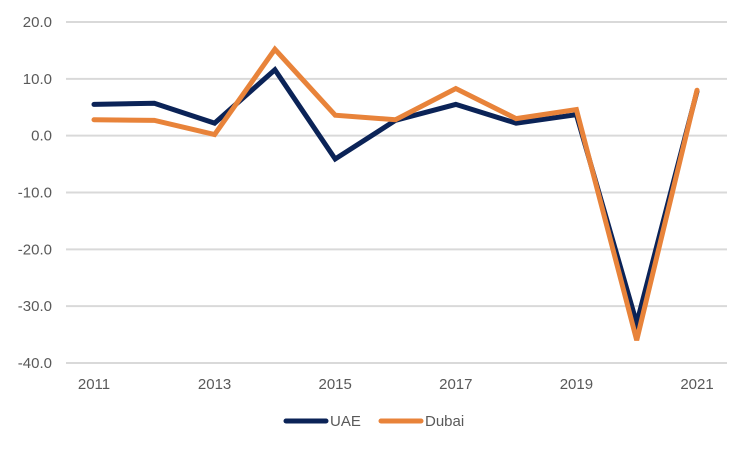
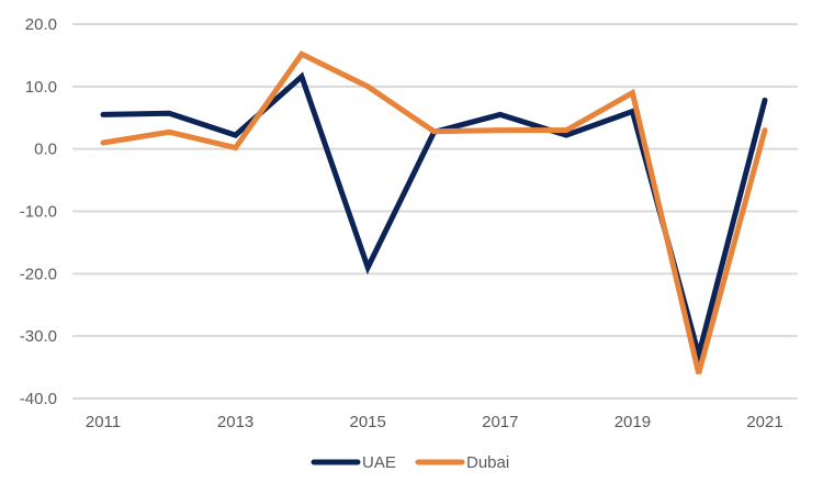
Dubai/2011: 3 -> 1
UAE/2015: -4 -> -19
Dubai/2015: 4 -> 10
Dubai/2017: 8 -> 3
UAE/2019: 4 -> 6
Dubai/2019: 5 -> 9
Dubai/2021: 8 -> 3
